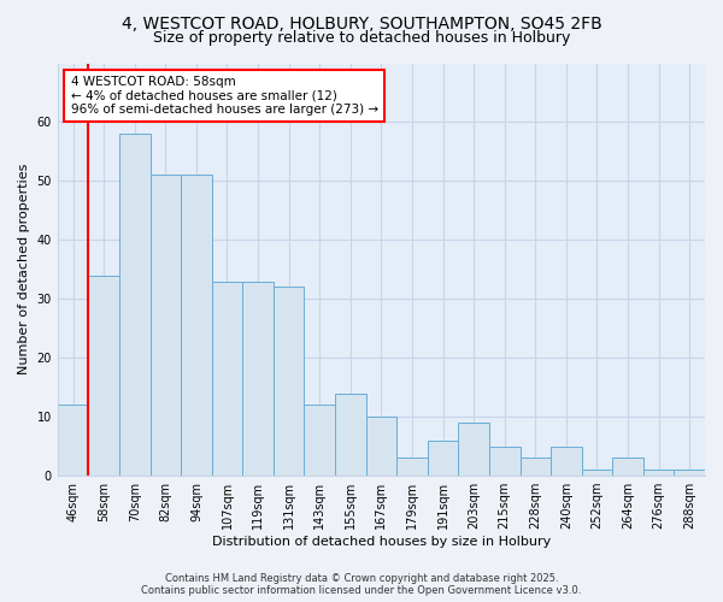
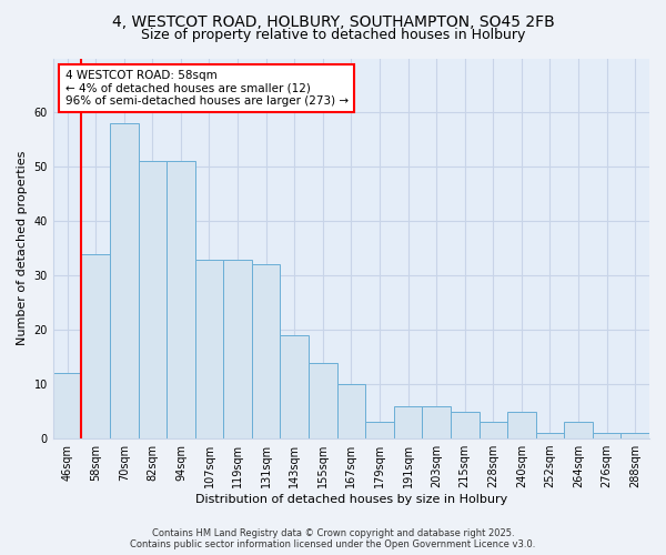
143sqm: 12 -> 19
203sqm: 9 -> 6
